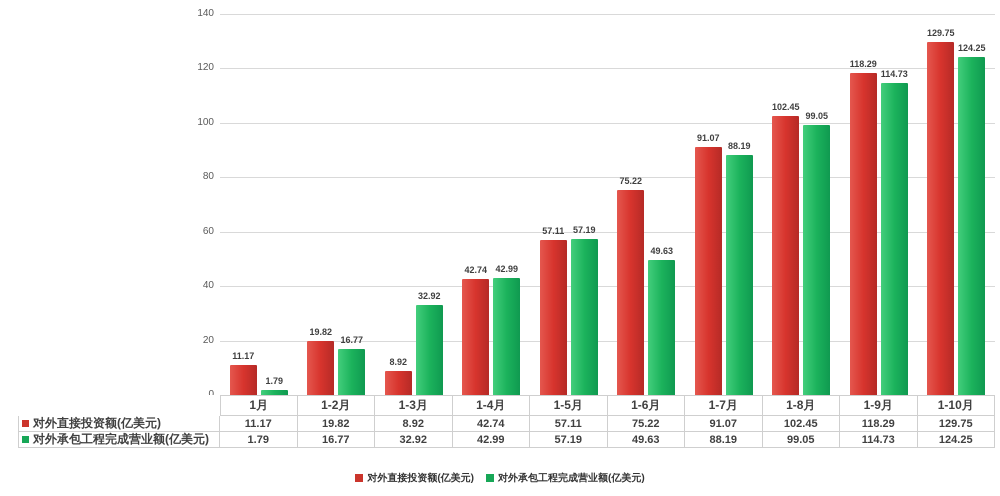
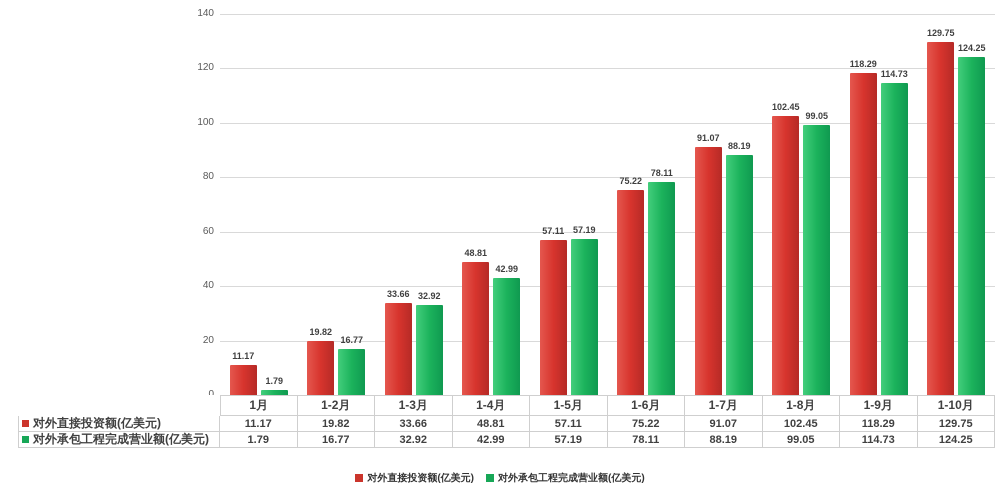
对外直接投资额(亿美元)/1-3月: 8.92 -> 33.66
对外直接投资额(亿美元)/1-4月: 42.74 -> 48.81
对外承包工程完成营业额(亿美元)/1-6月: 49.63 -> 78.11
